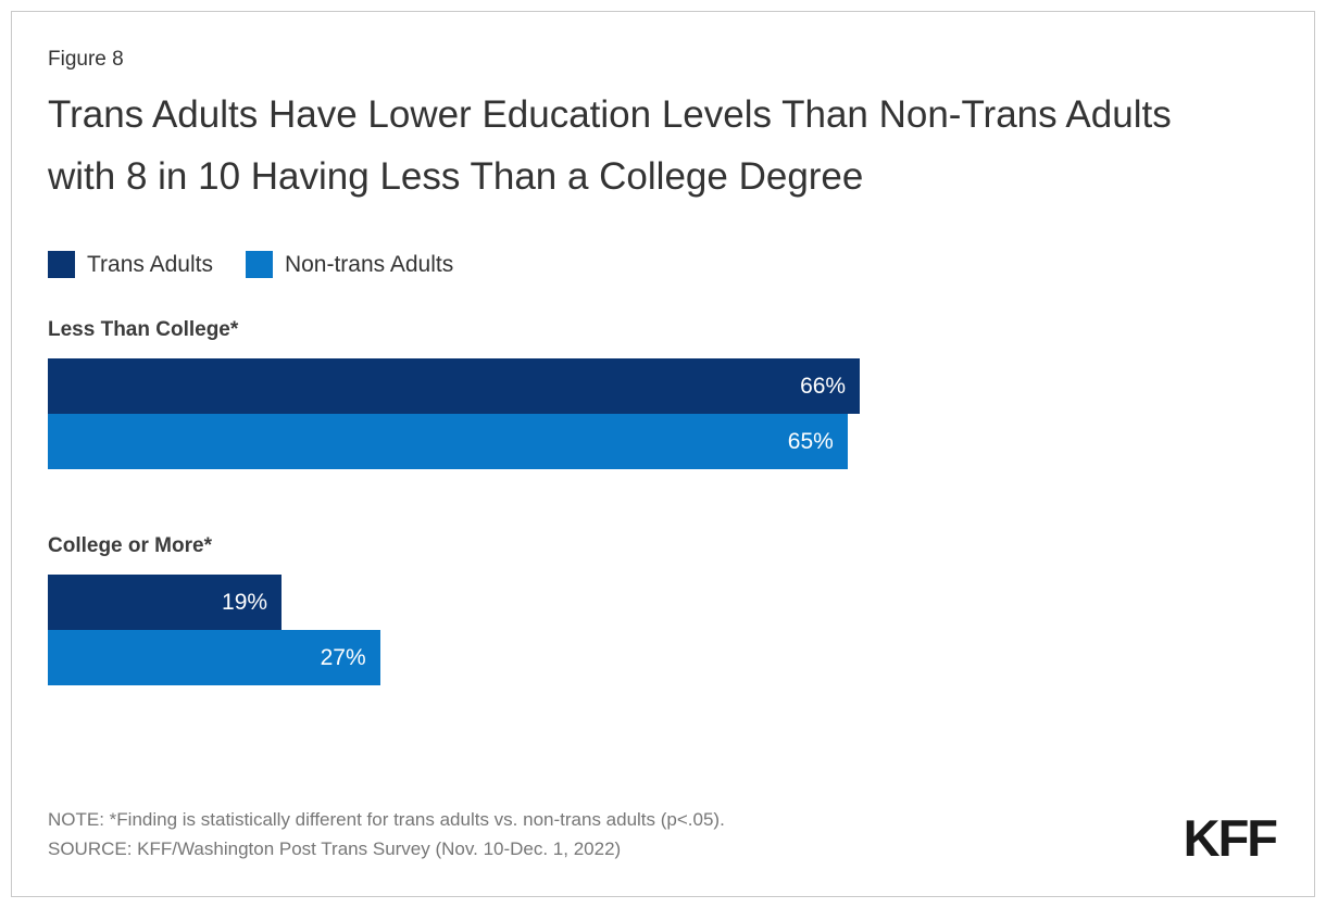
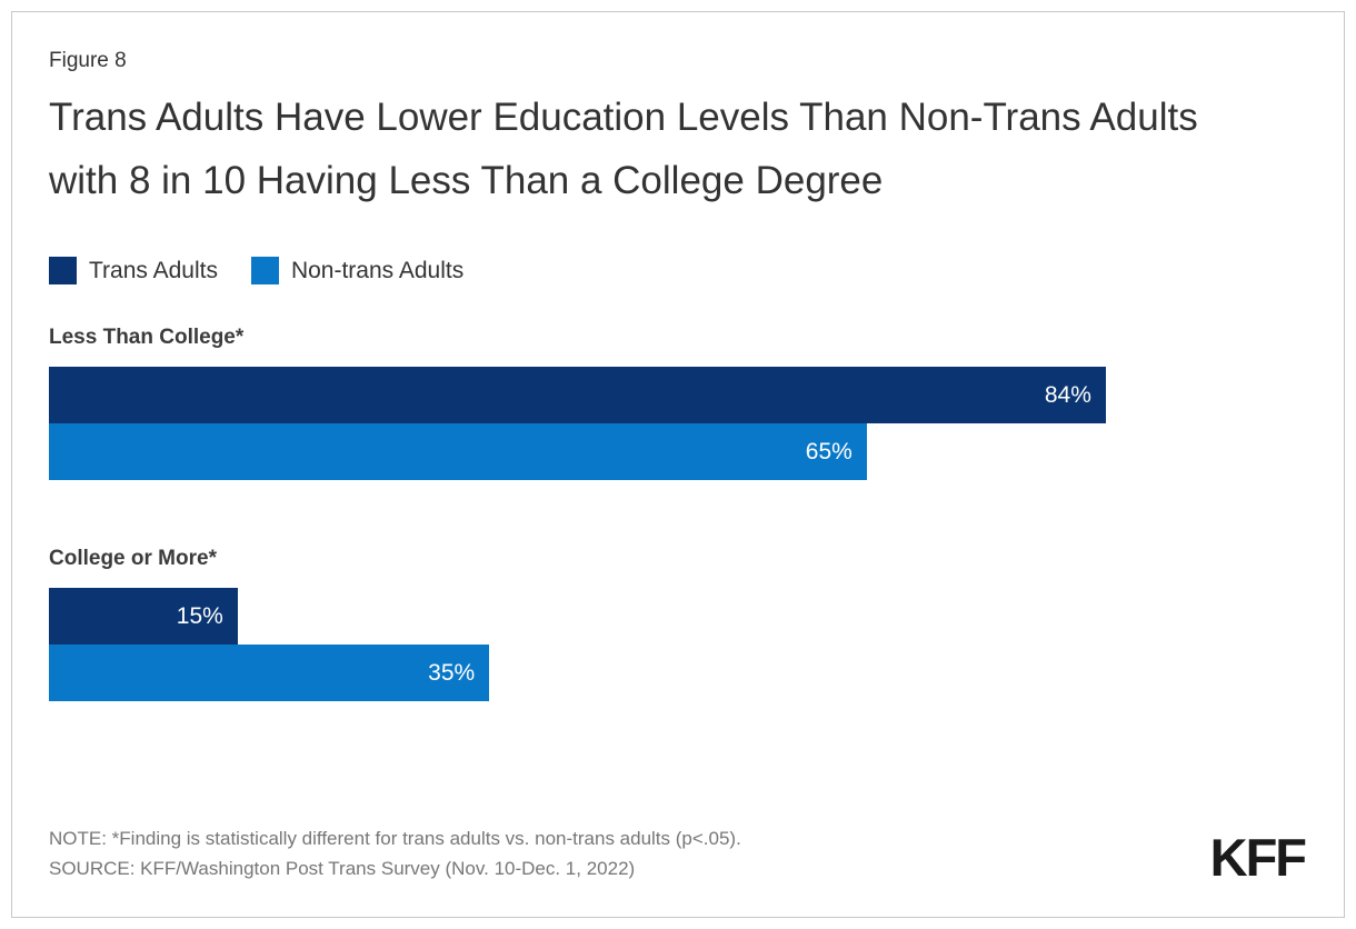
Trans Adults/Less Than College*: 66% -> 84%
Trans Adults/College or More*: 19% -> 15%
Non-trans Adults/College or More*: 27% -> 35%
